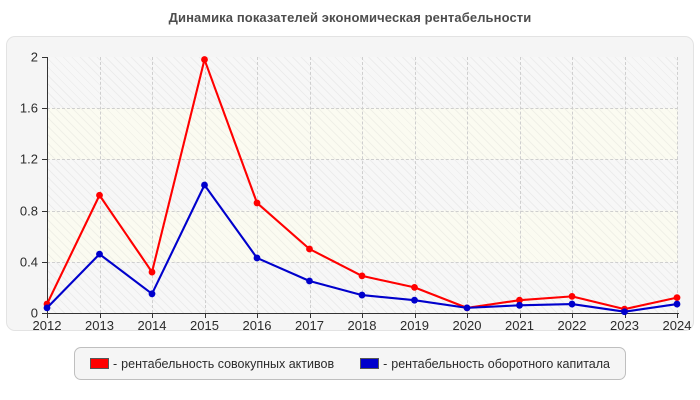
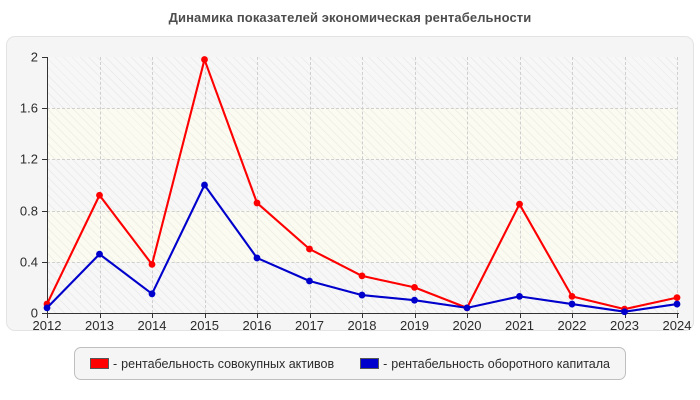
рентабельность совокупных активов/2014: 0.32 -> 0.38
рентабельность совокупных активов/2021: 0.10 -> 0.85
рентабельность оборотного капитала/2021: 0.06 -> 0.13
